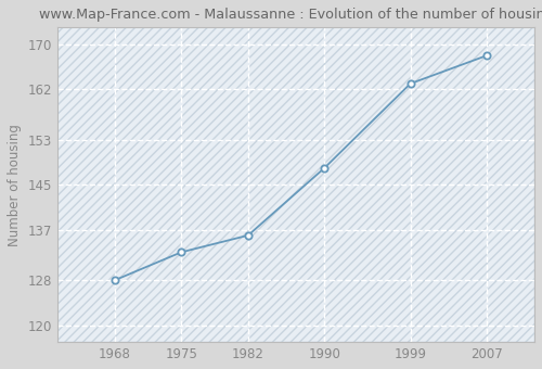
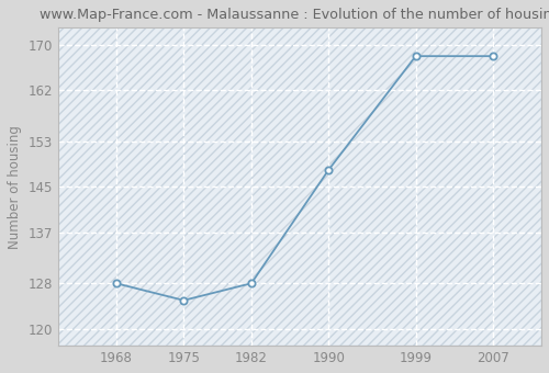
1975: 133 -> 125
1982: 136 -> 128
1999: 163 -> 168
